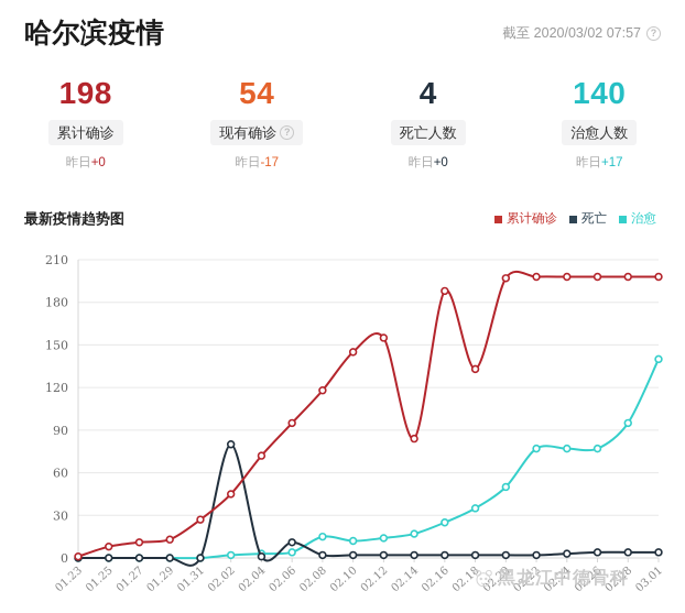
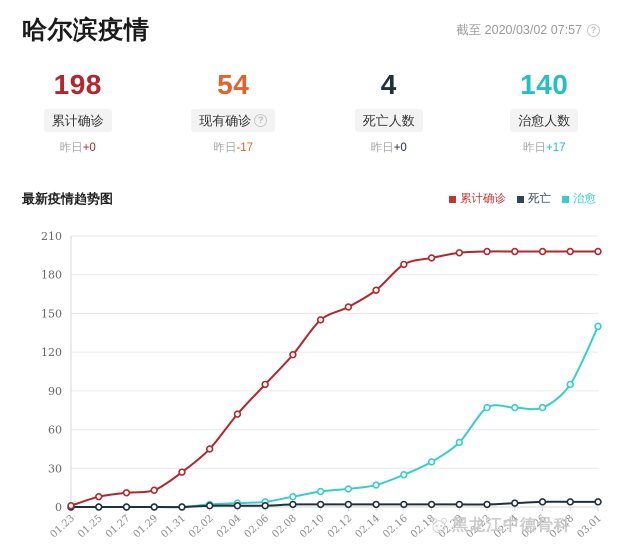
死亡/02.02: 80 -> 1
死亡/02.06: 11 -> 1
治愈/02.08: 15 -> 8
累计确诊/02.14: 84 -> 168
累计确诊/02.18: 133 -> 193
